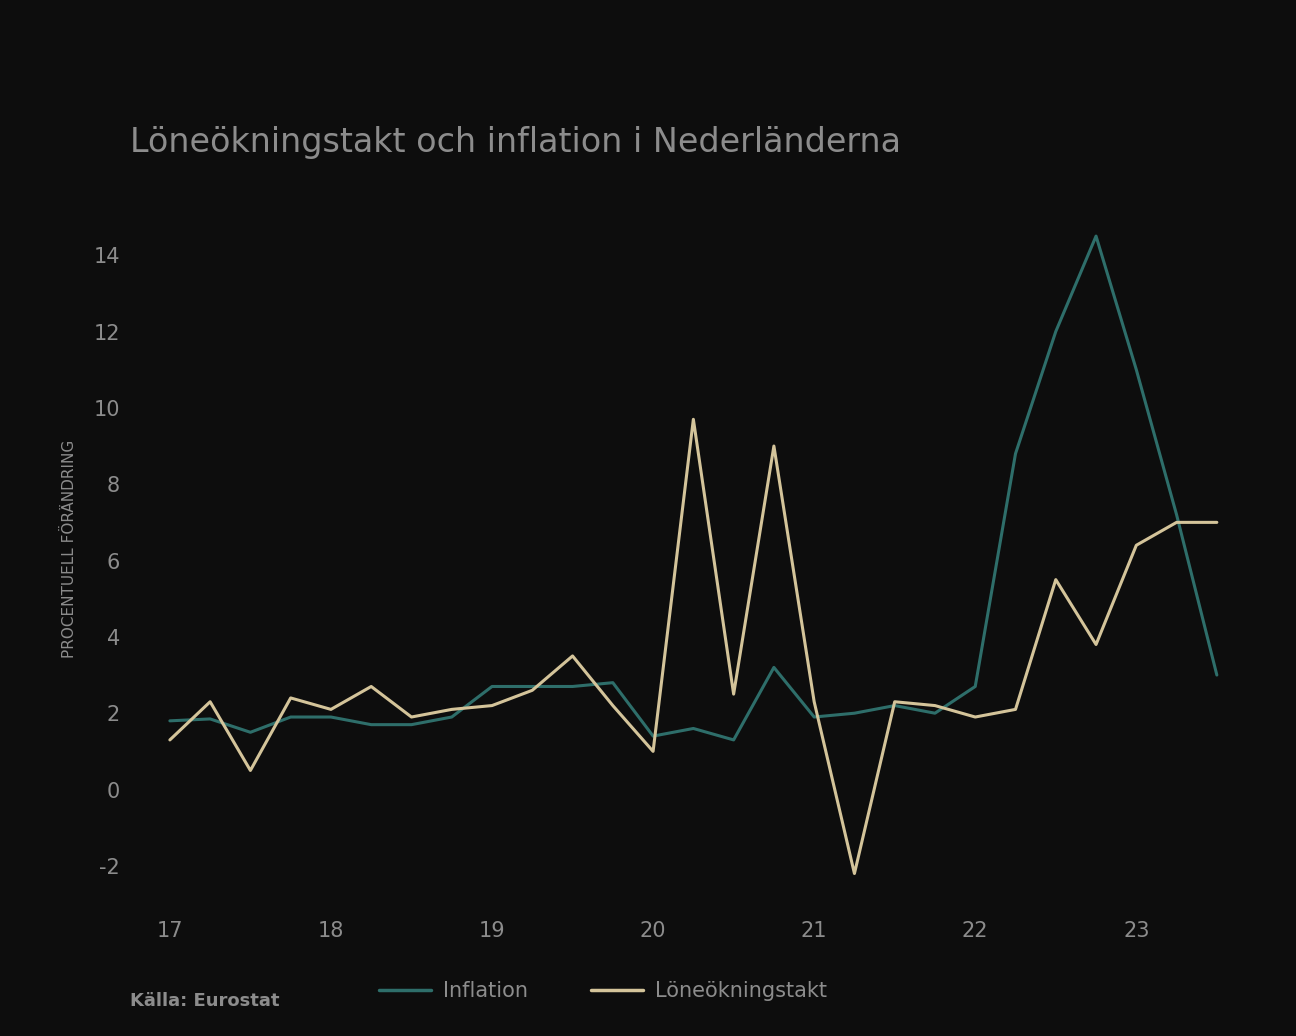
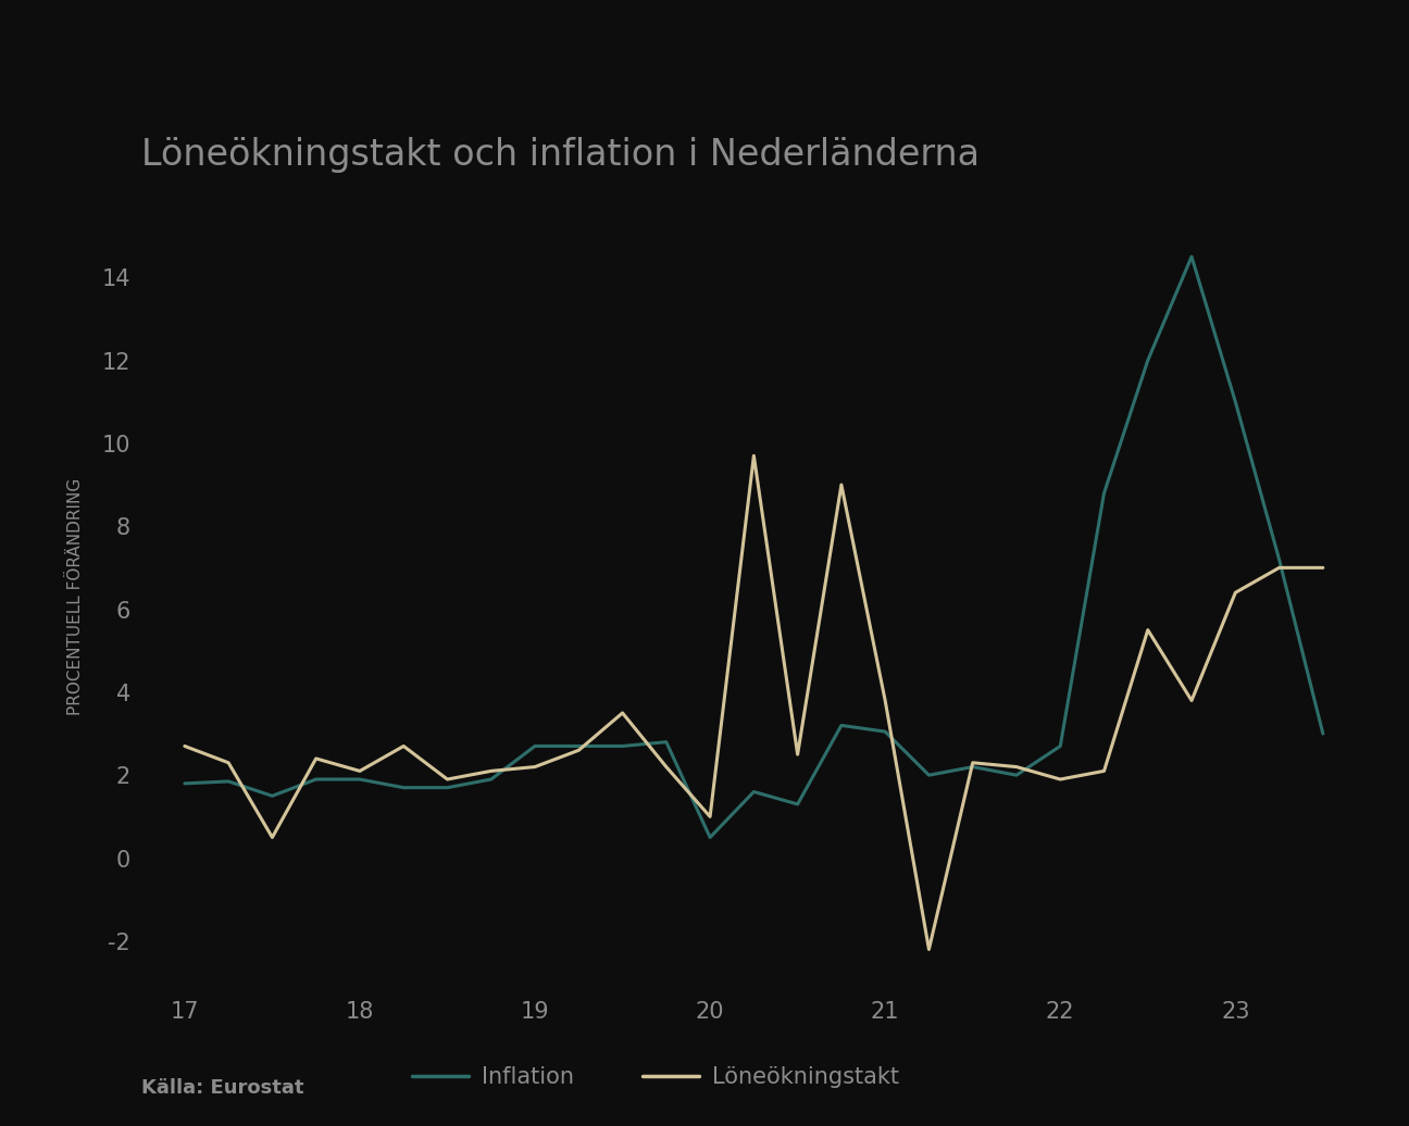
Löneökningstakt/17: 1.3 -> 2.7
Inflation/20: 1.40 -> 0.50
Inflation/21: 1.90 -> 3.05
Löneökningstakt/21: 2.3 -> 3.8
